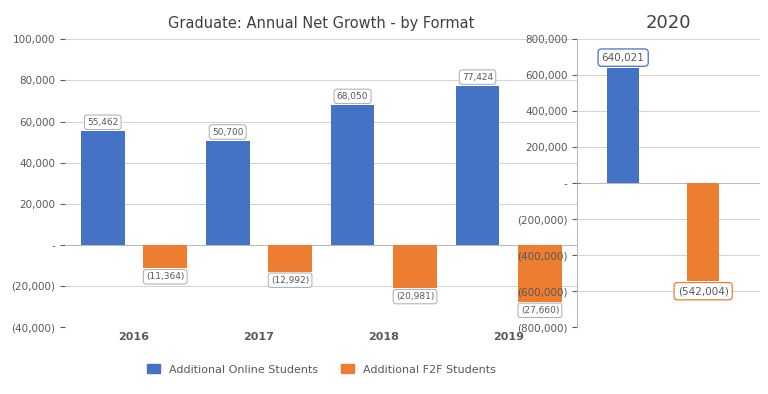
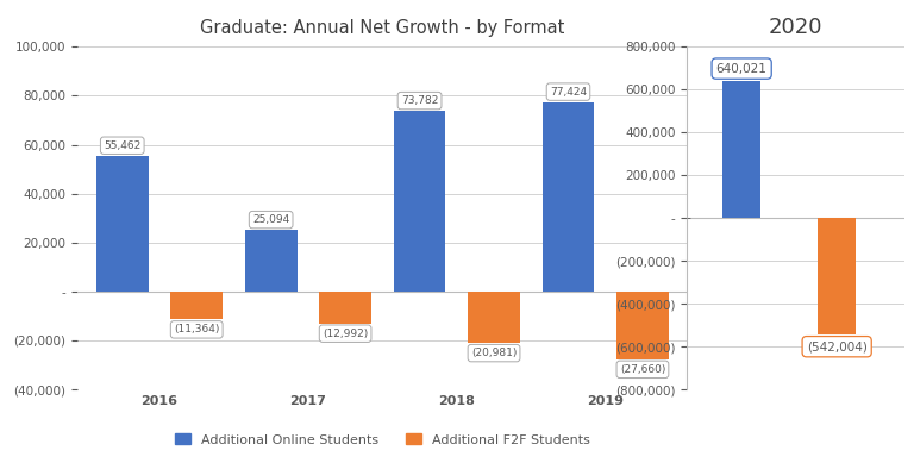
Graduate: Annual Net Growth - by Format/Additional Online Students/2017: 50,700 -> 25,094
Graduate: Annual Net Growth - by Format/Additional Online Students/2018: 68,050 -> 73,782
